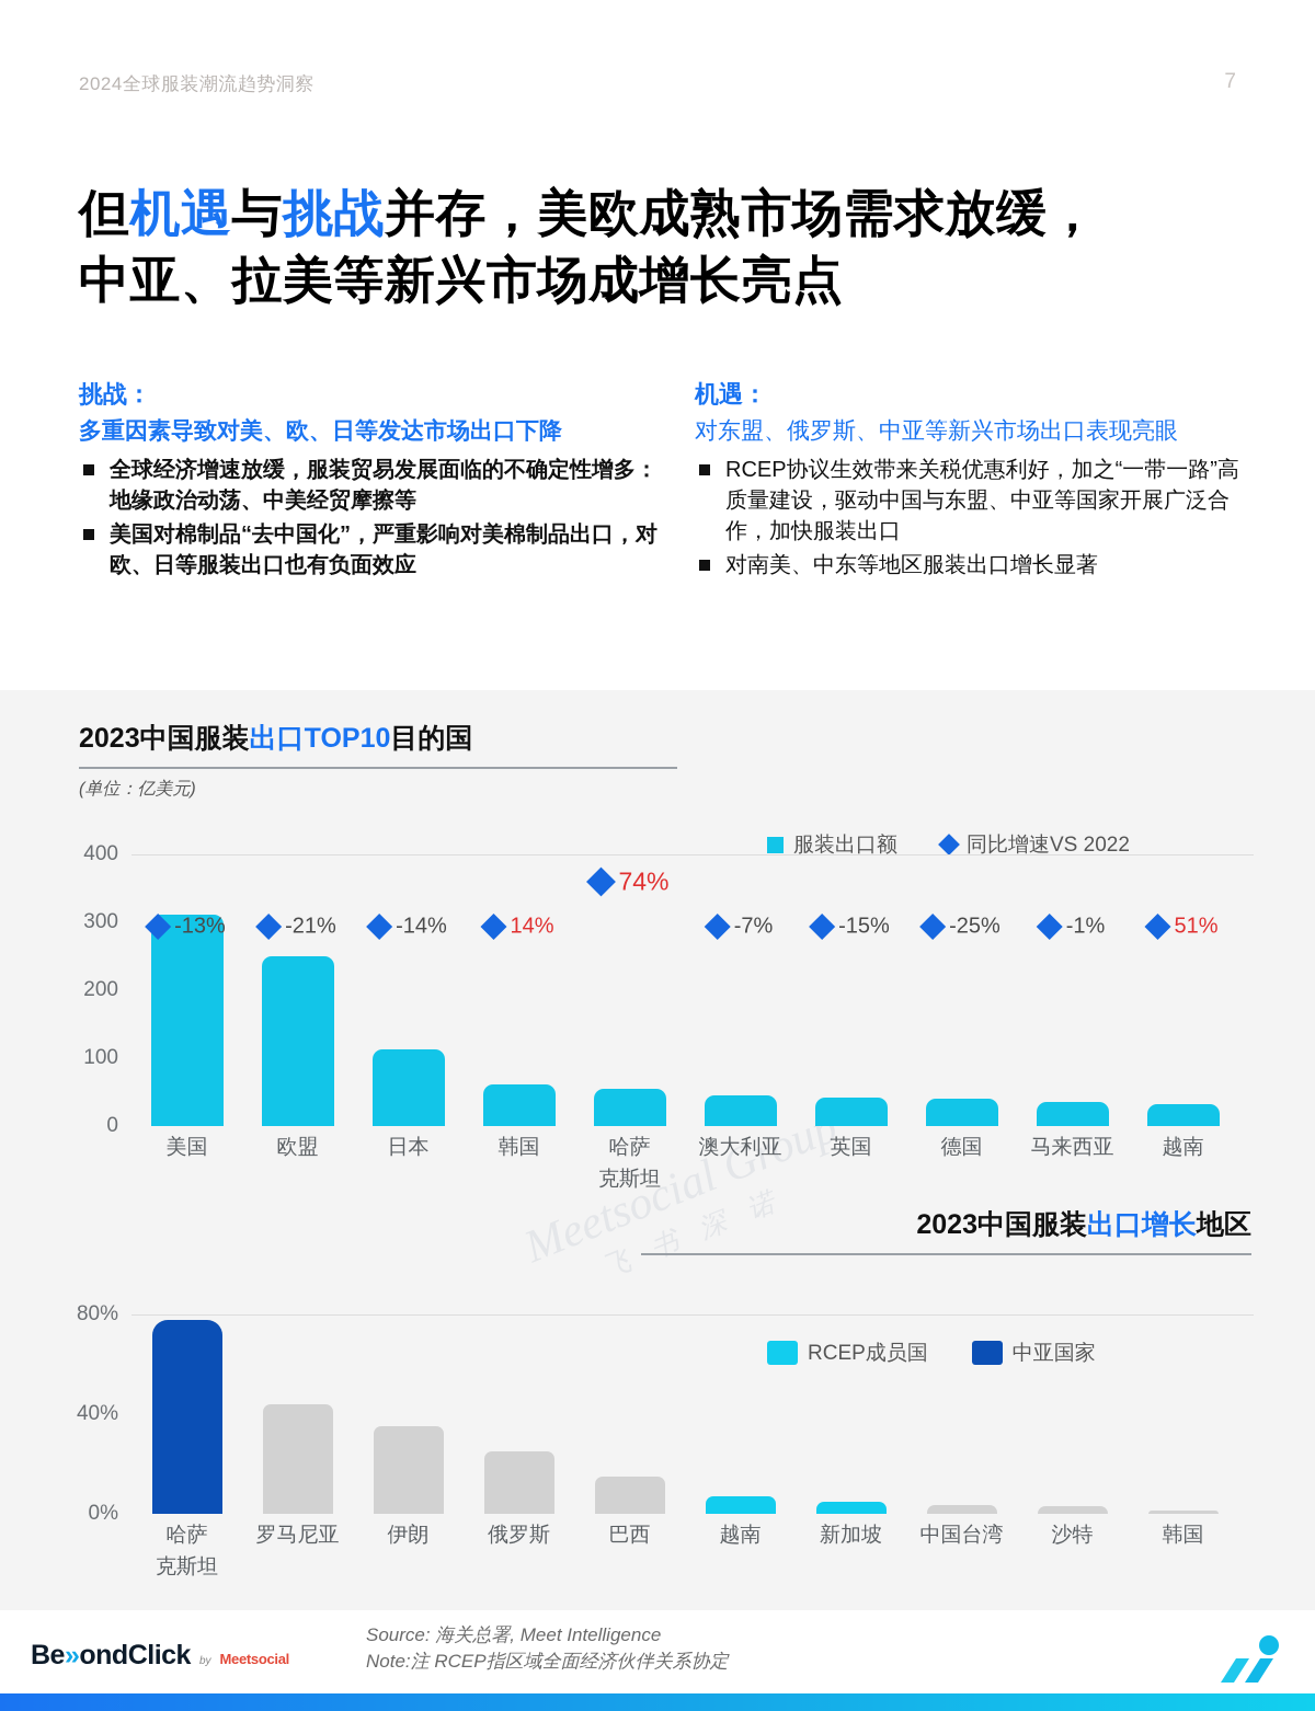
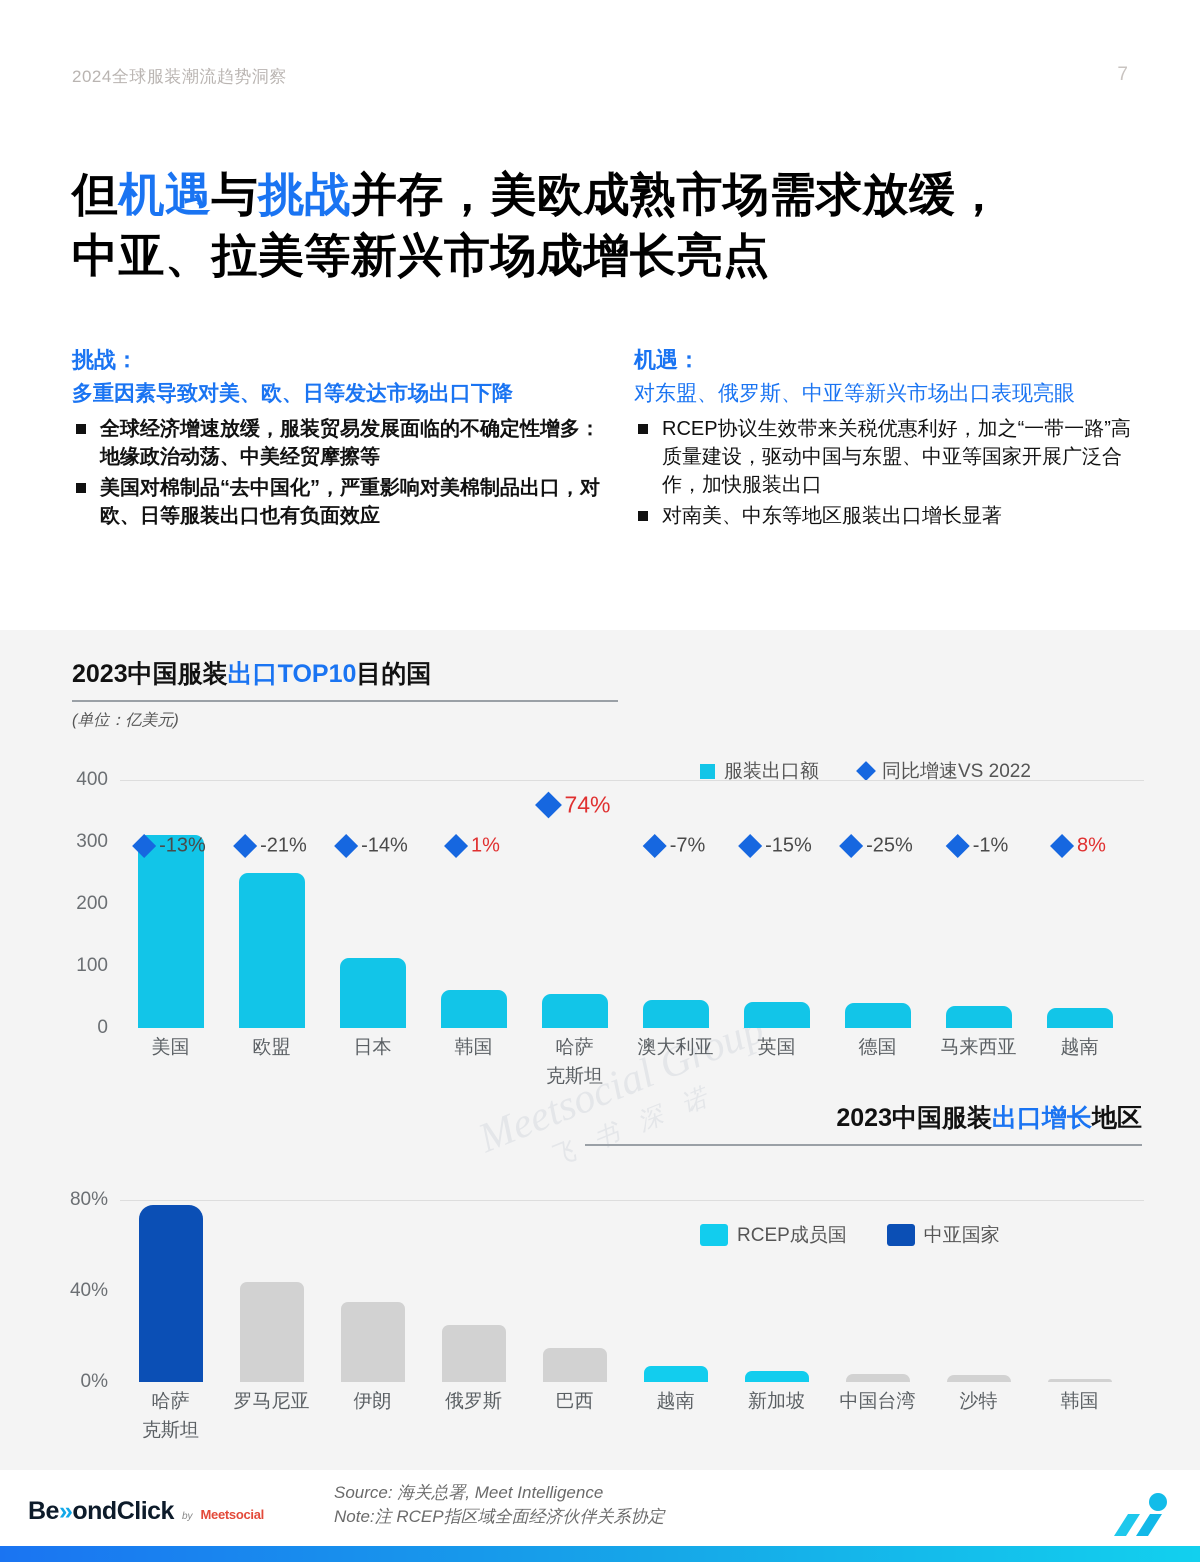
2023中国服装出口TOP10目的国/同比增速VS 2022/韩国: 14% -> 1%
2023中国服装出口TOP10目的国/同比增速VS 2022/越南: 51% -> 8%
